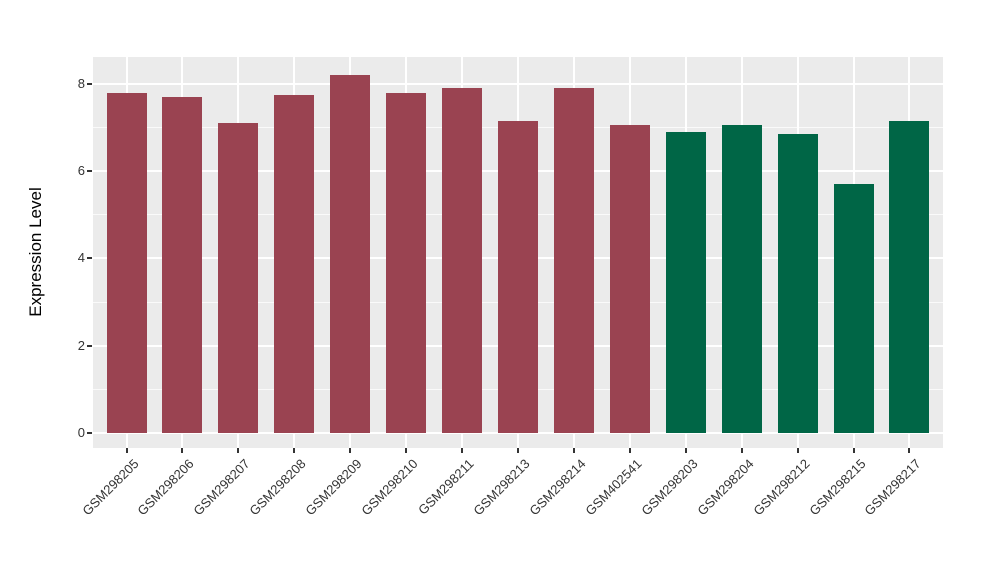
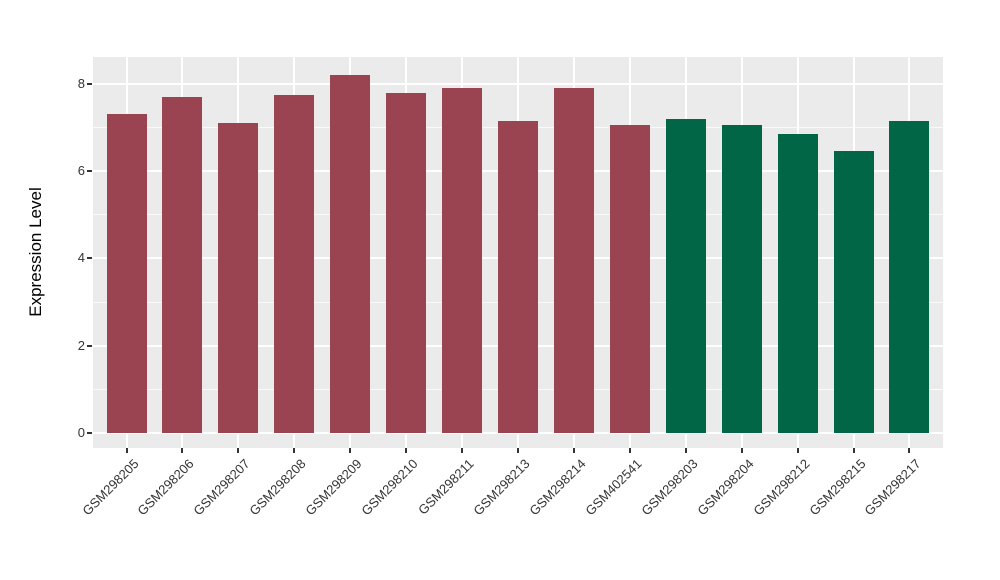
GSM298205: 7.8 -> 7.3
GSM298203: 6.9 -> 7.2
GSM298215: 5.7 -> 6.5
